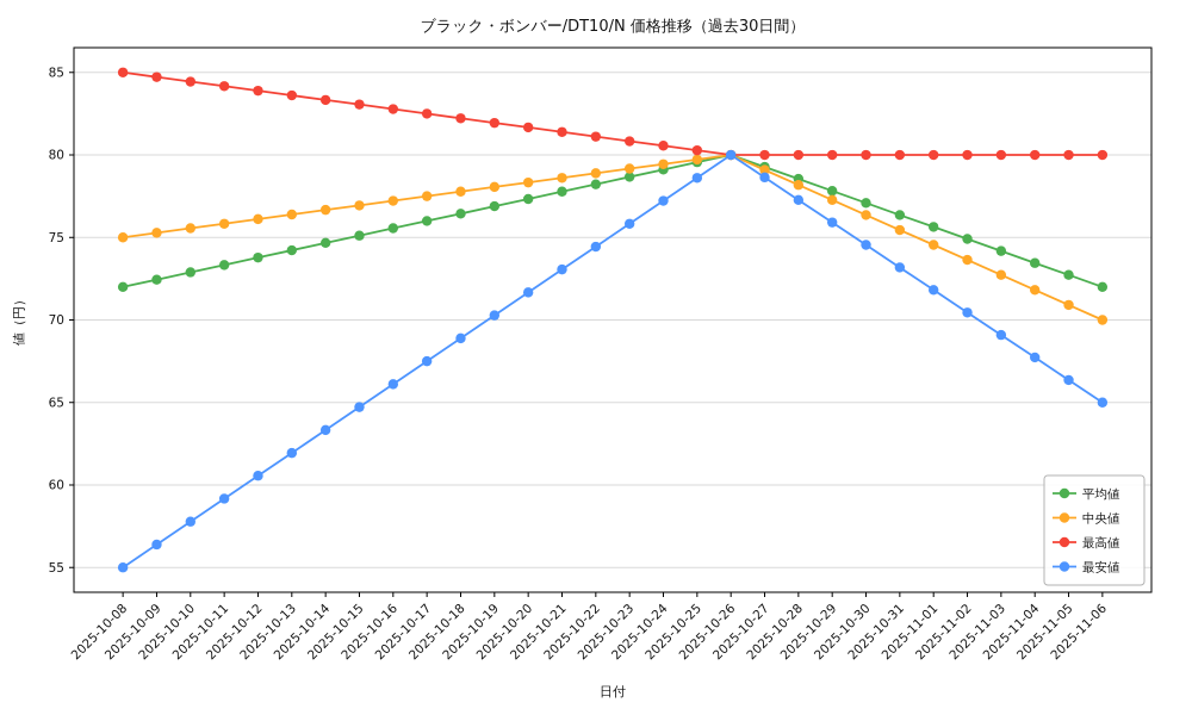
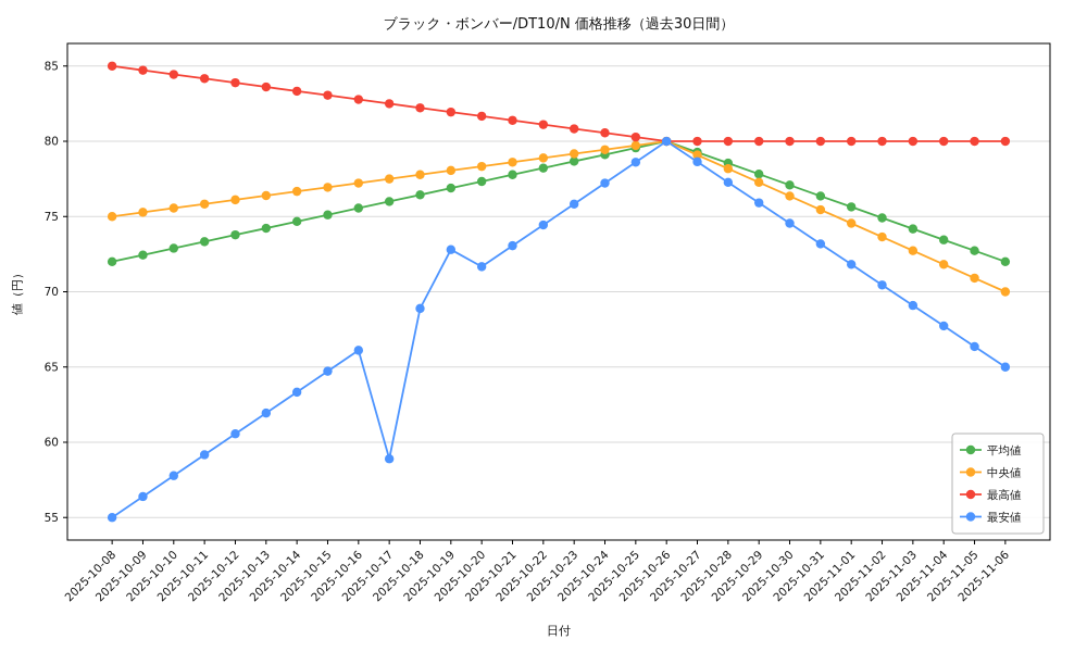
最安値/2025-10-17: 67.5 -> 58.9
最安値/2025-10-19: 70.3 -> 72.8
